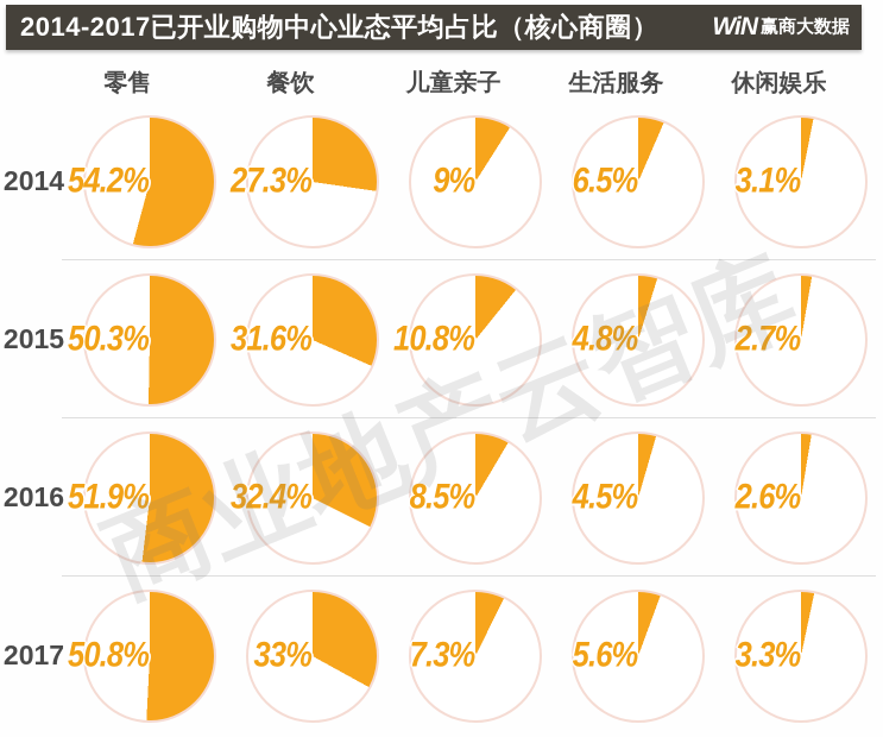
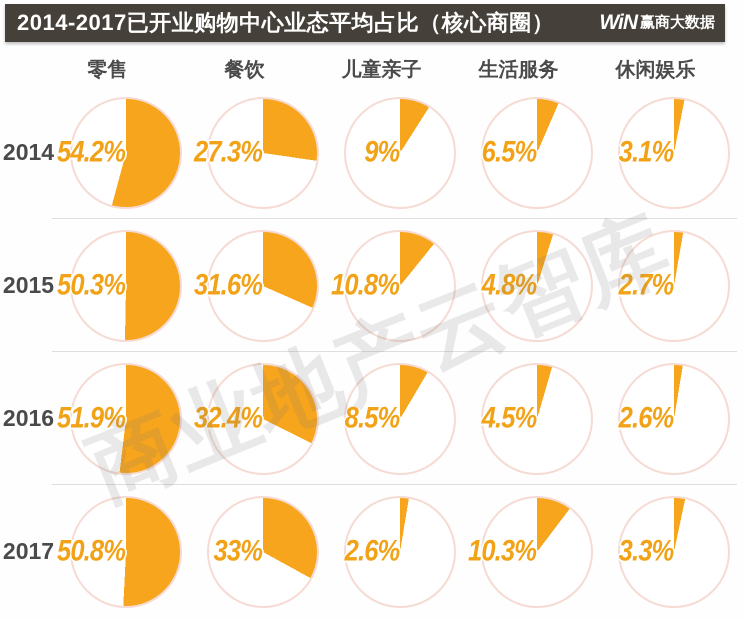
2017/儿童亲子: 7.3% -> 2.6%
2017/生活服务: 5.6% -> 10.3%
